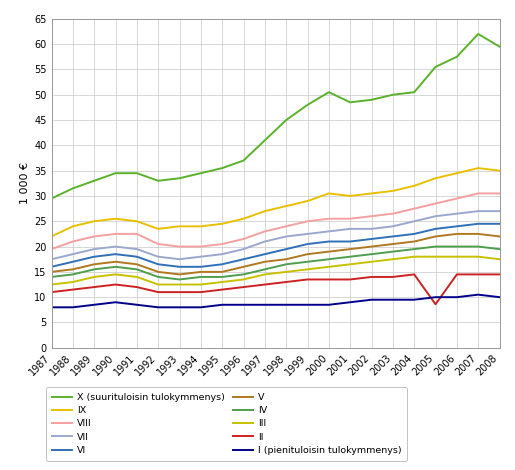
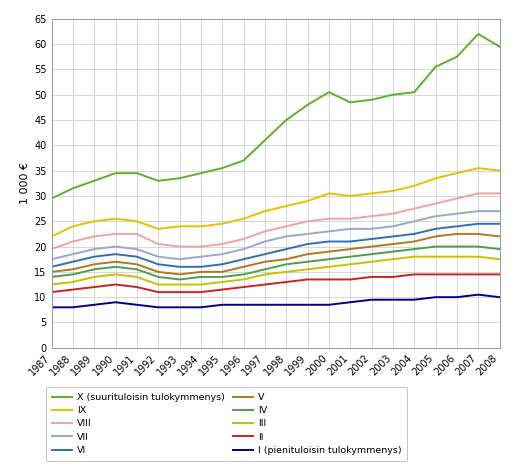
II/2005: 8.6 -> 14.5
